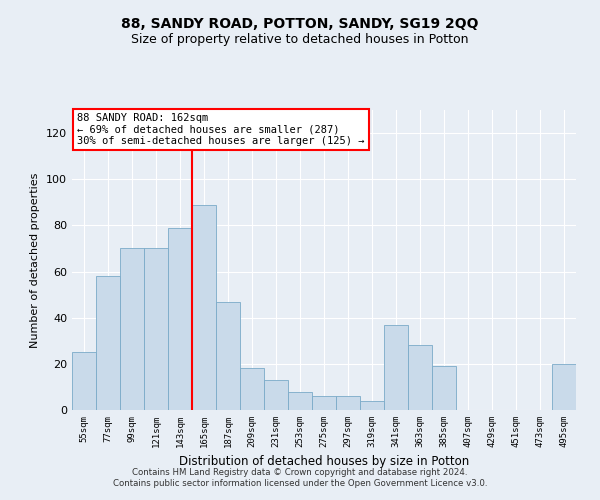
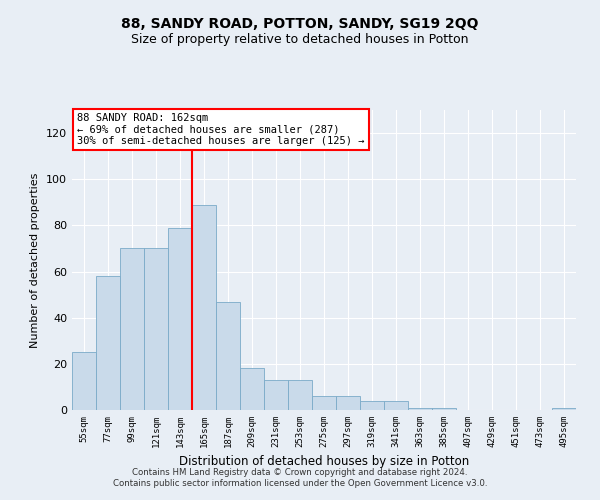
253sqm: 8 -> 13
341sqm: 37 -> 4
363sqm: 28 -> 1
385sqm: 19 -> 1
495sqm: 20 -> 1
